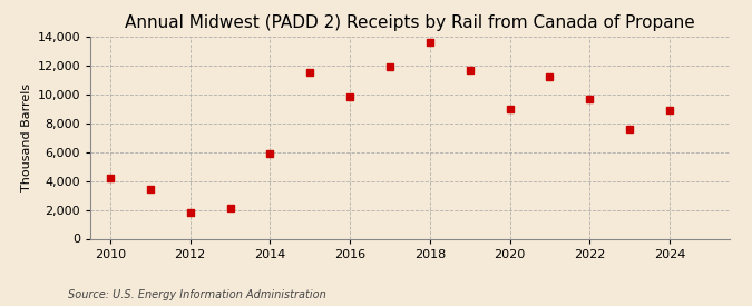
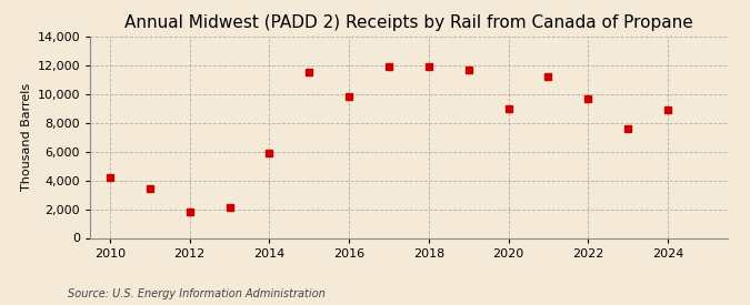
2018: 13,600 -> 11,900
